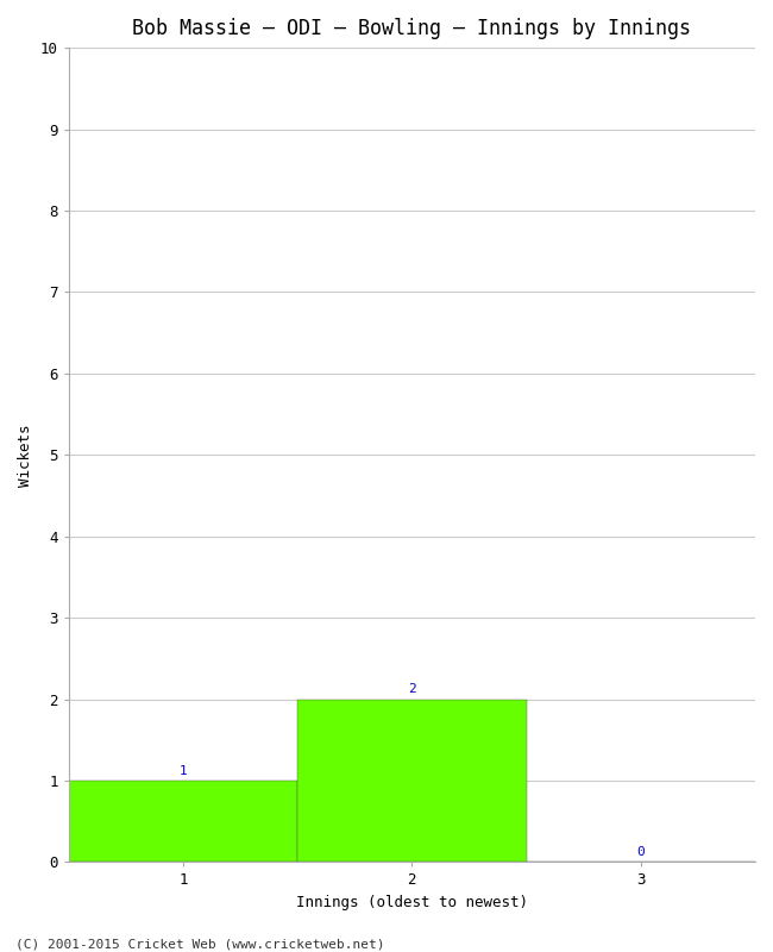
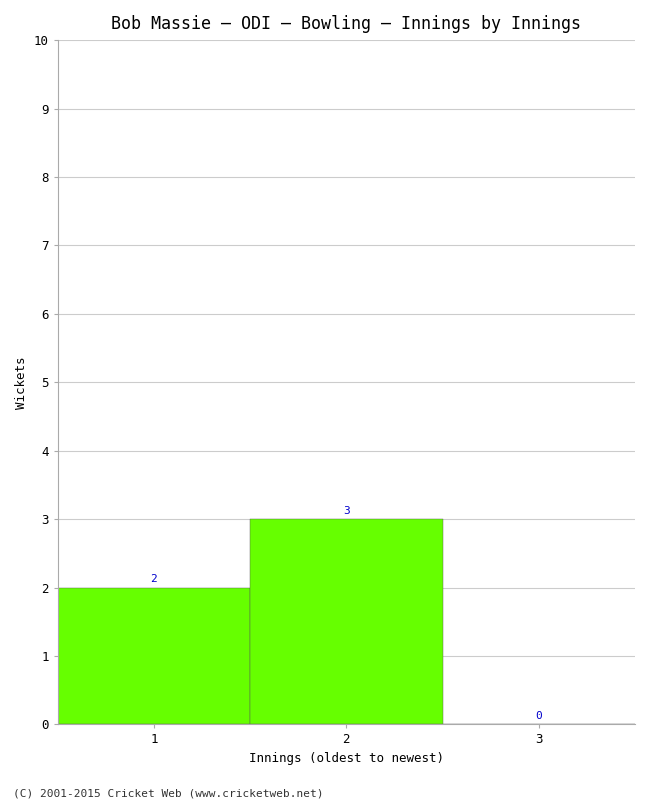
1: 1 -> 2
2: 2 -> 3
